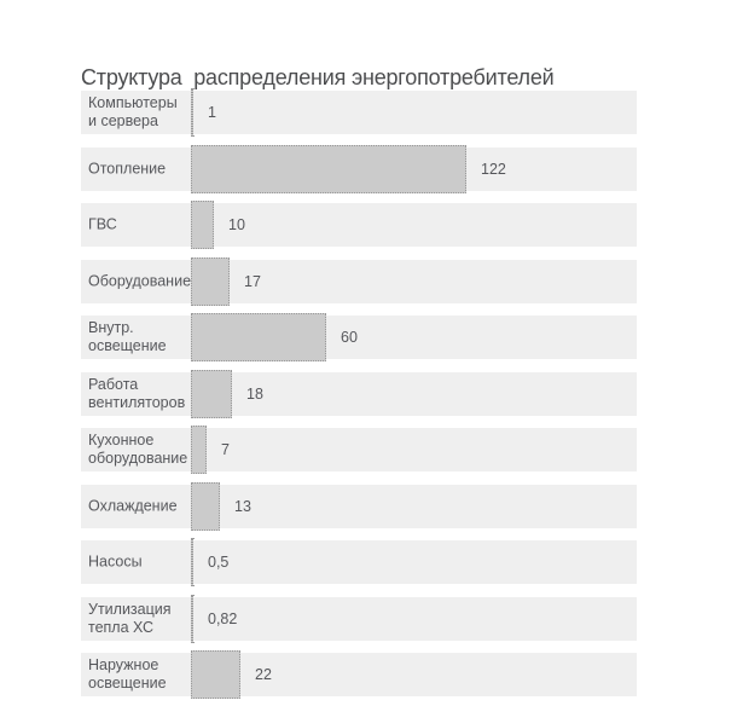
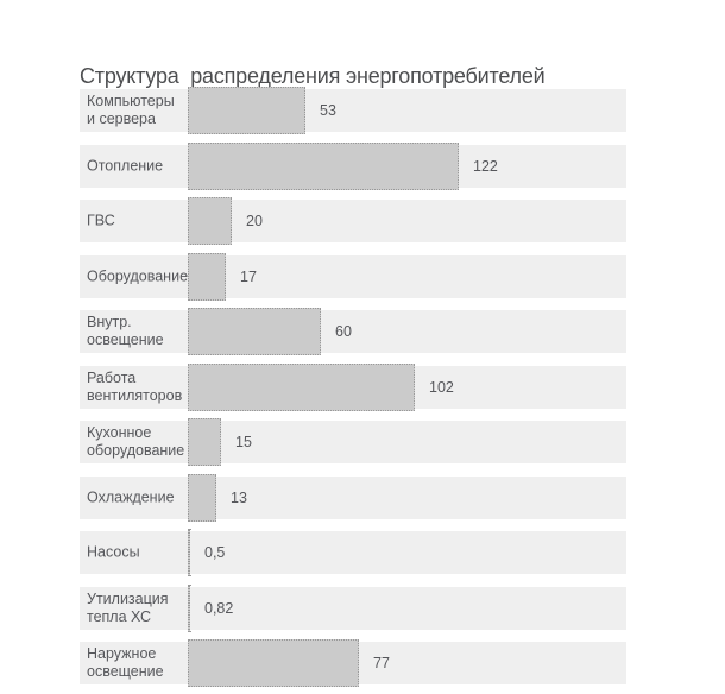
Компьютеры и сервера: 1 -> 53
ГВС: 10 -> 20
Работа вентиляторов: 18 -> 102
Кухонное оборудование: 7 -> 15
Наружное освещение: 22 -> 77
